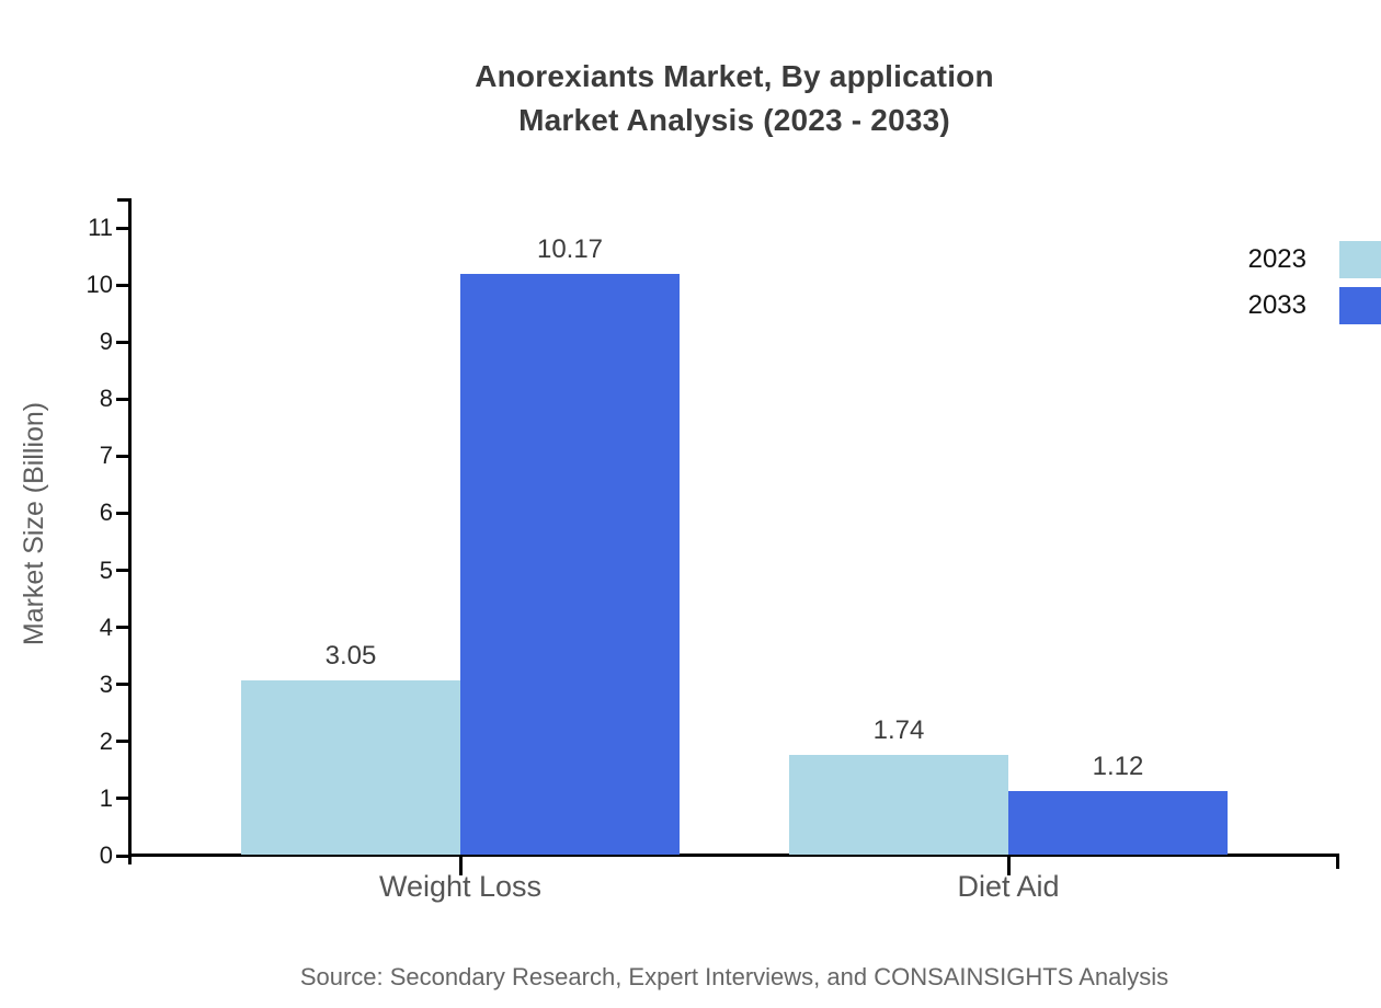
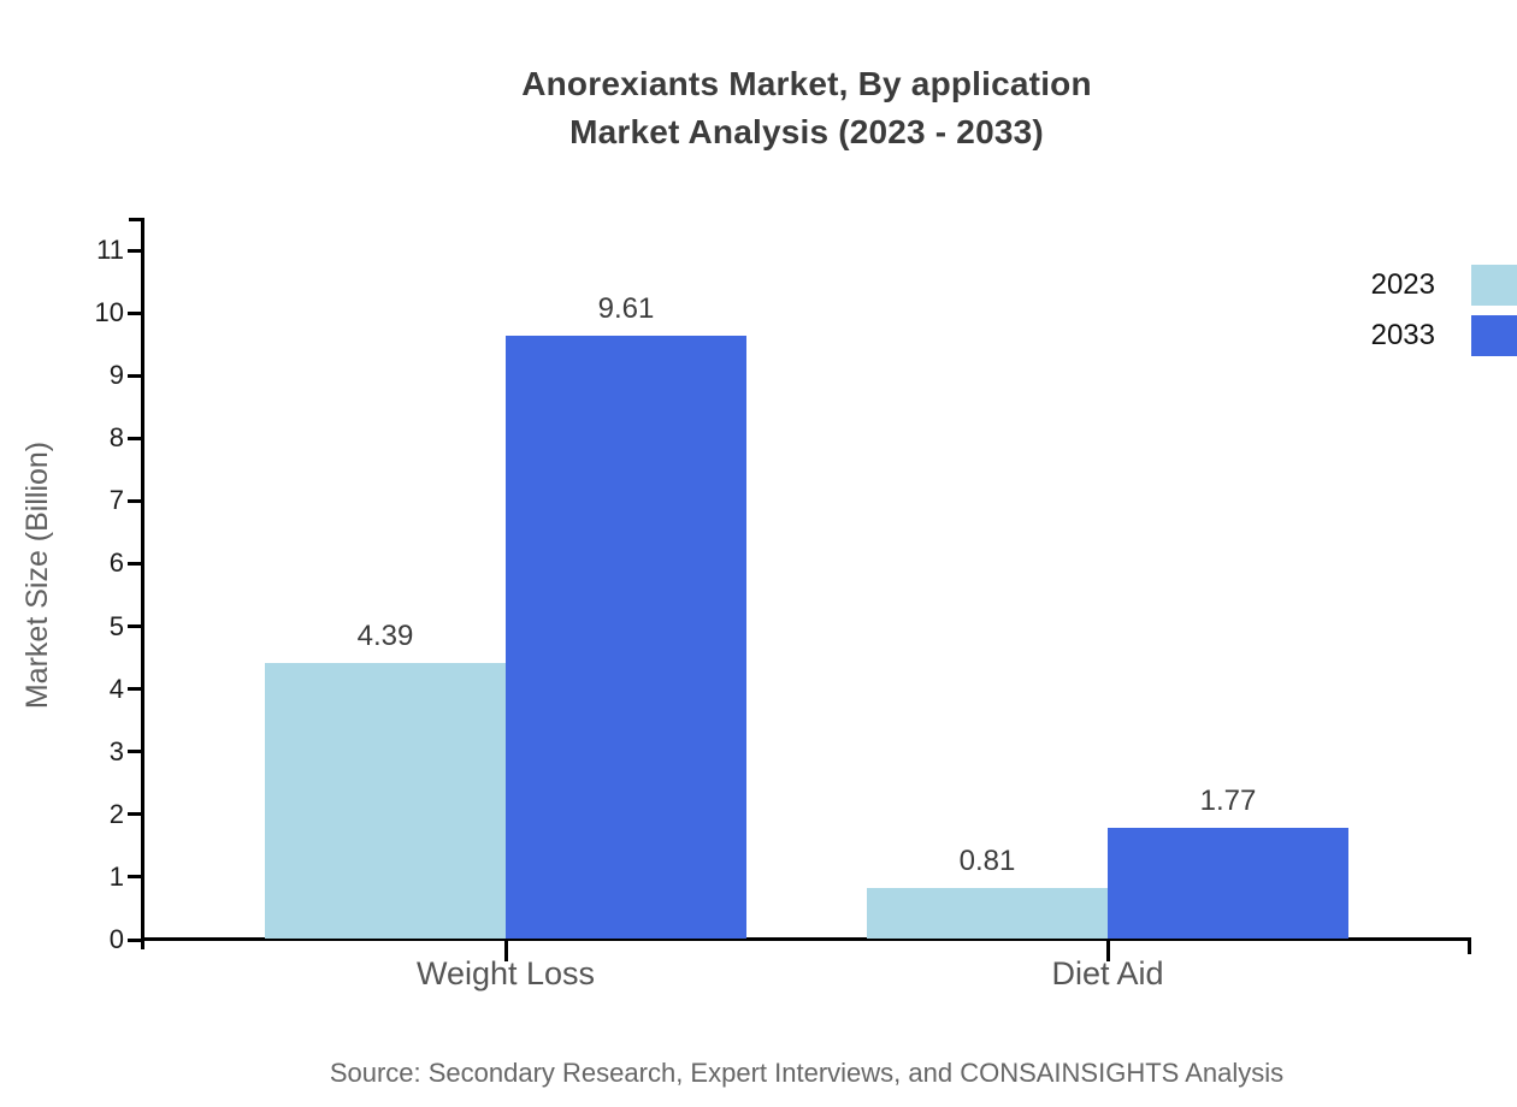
2023/Weight Loss: 3.05 -> 4.39
2033/Weight Loss: 10.17 -> 9.61
2023/Diet Aid: 1.74 -> 0.81
2033/Diet Aid: 1.12 -> 1.77
